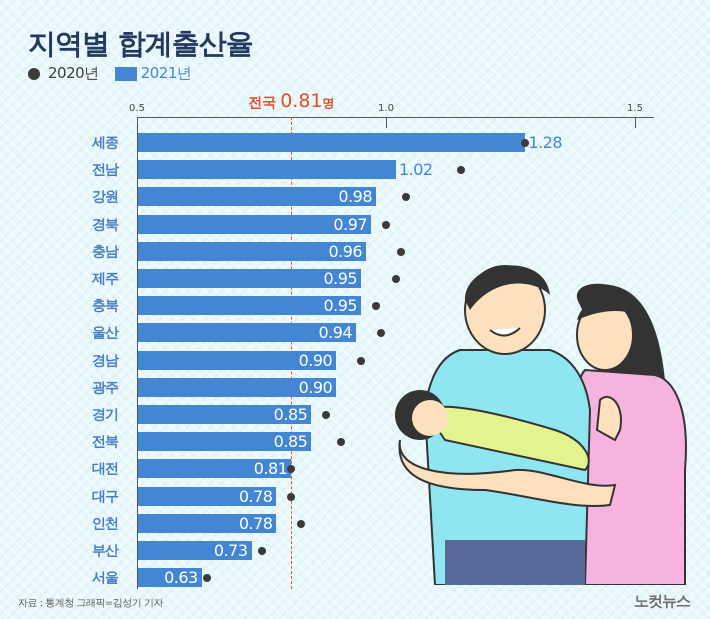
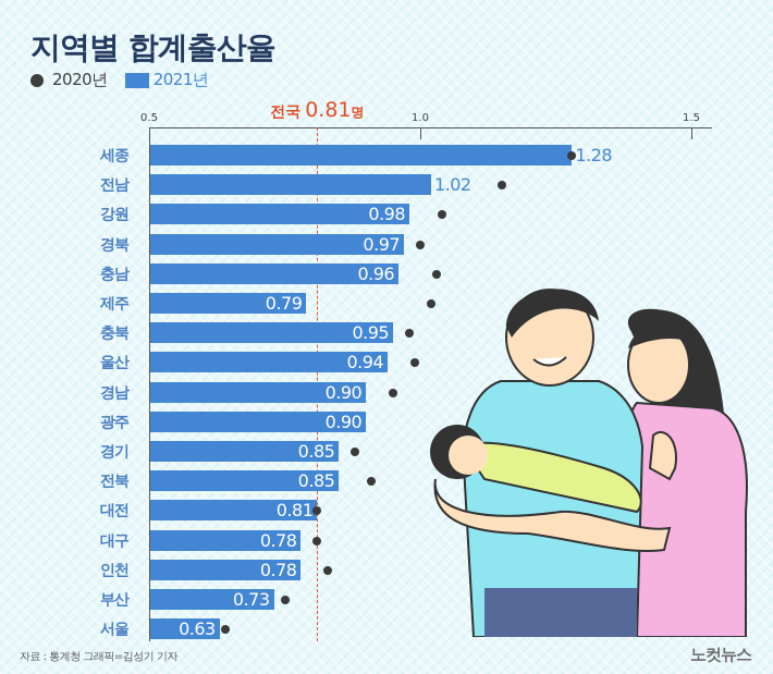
2021년/제주: 0.95 -> 0.79
